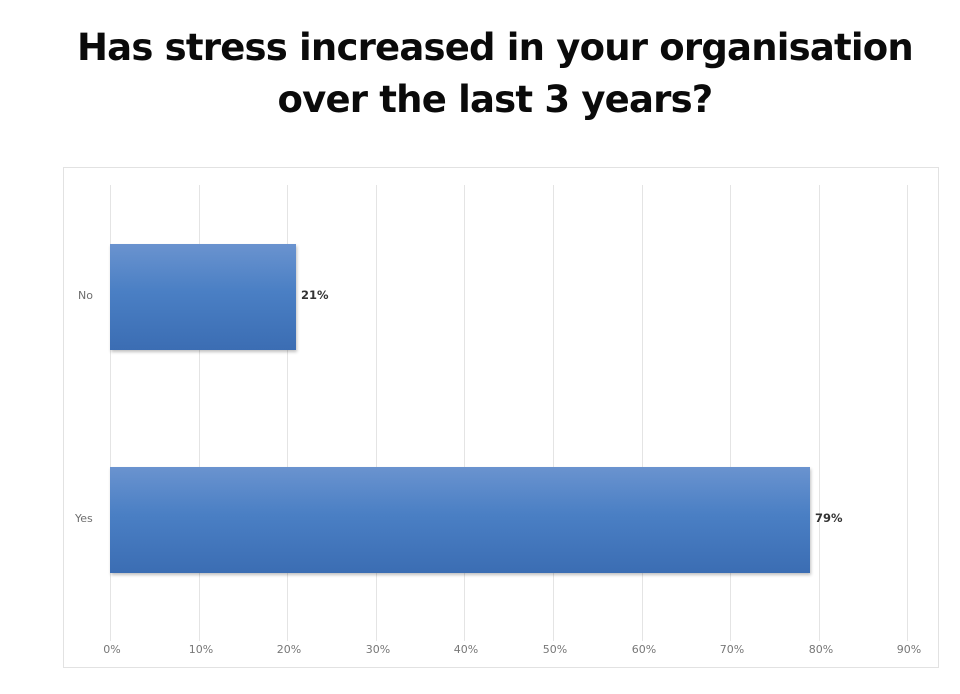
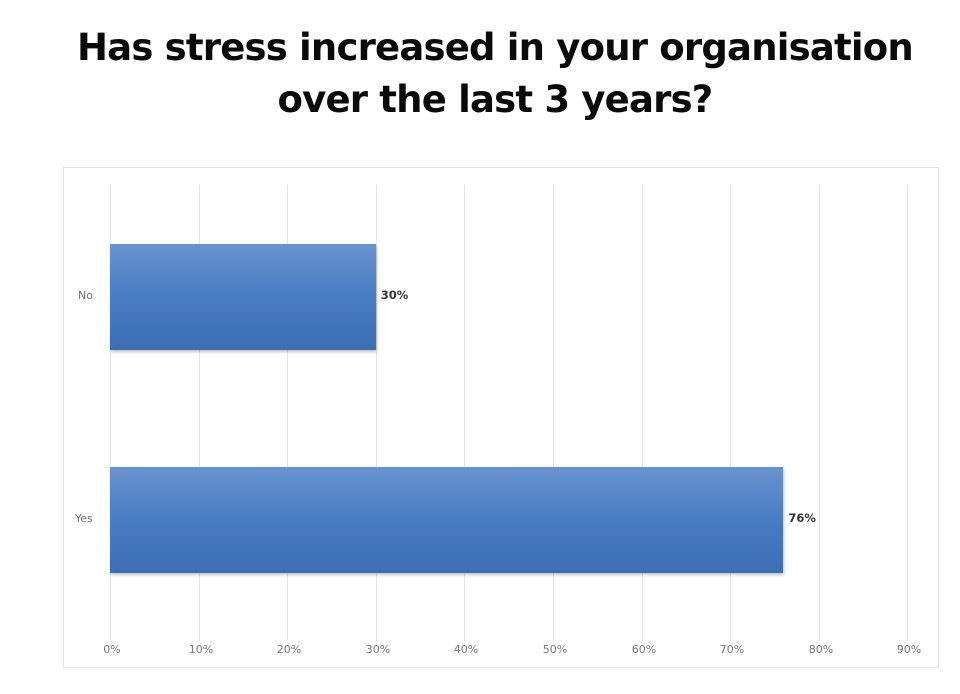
No: 21% -> 30%
Yes: 79% -> 76%
